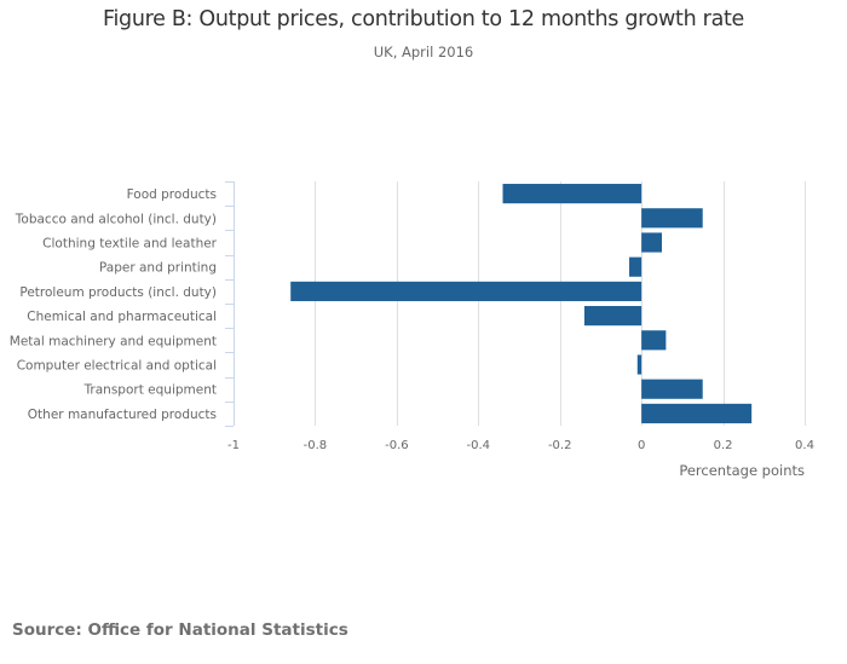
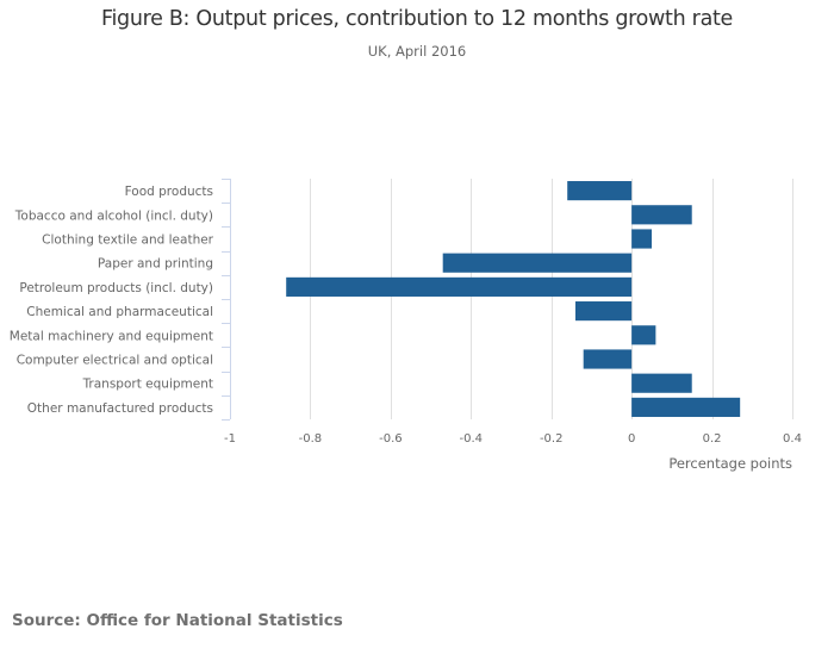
Food products: -0.34 -> -0.16
Paper and printing: -0.03 -> -0.47
Computer electrical and optical: -0.01 -> -0.12
